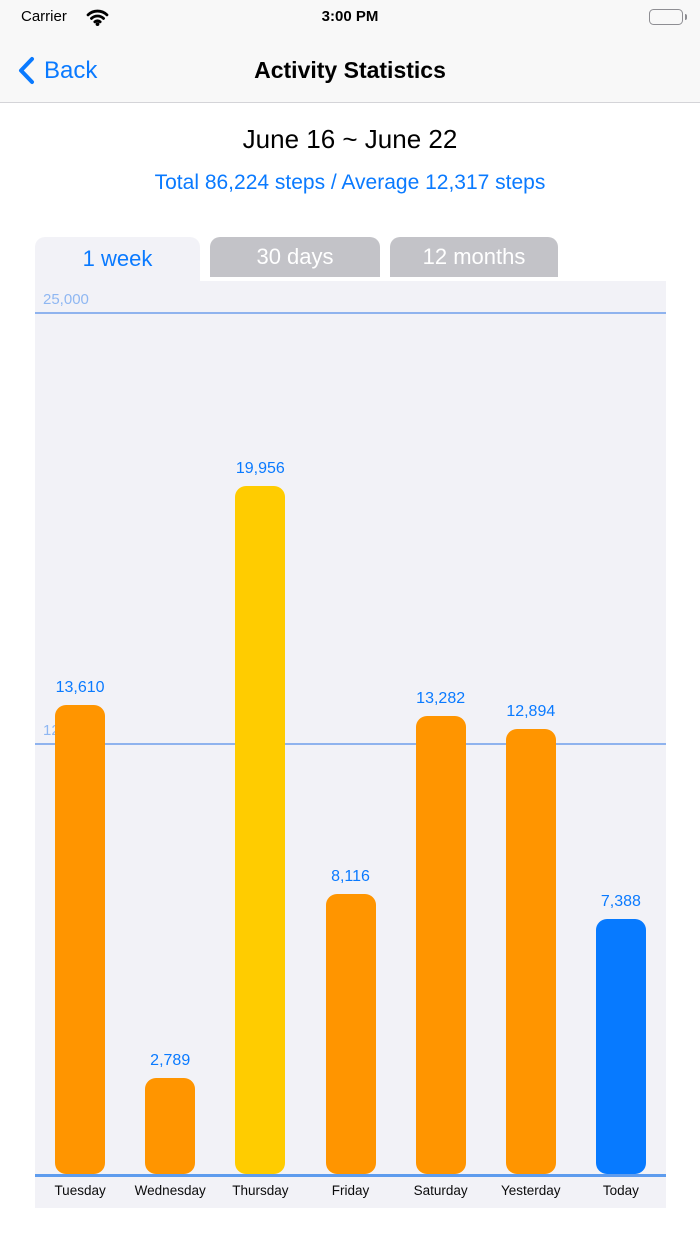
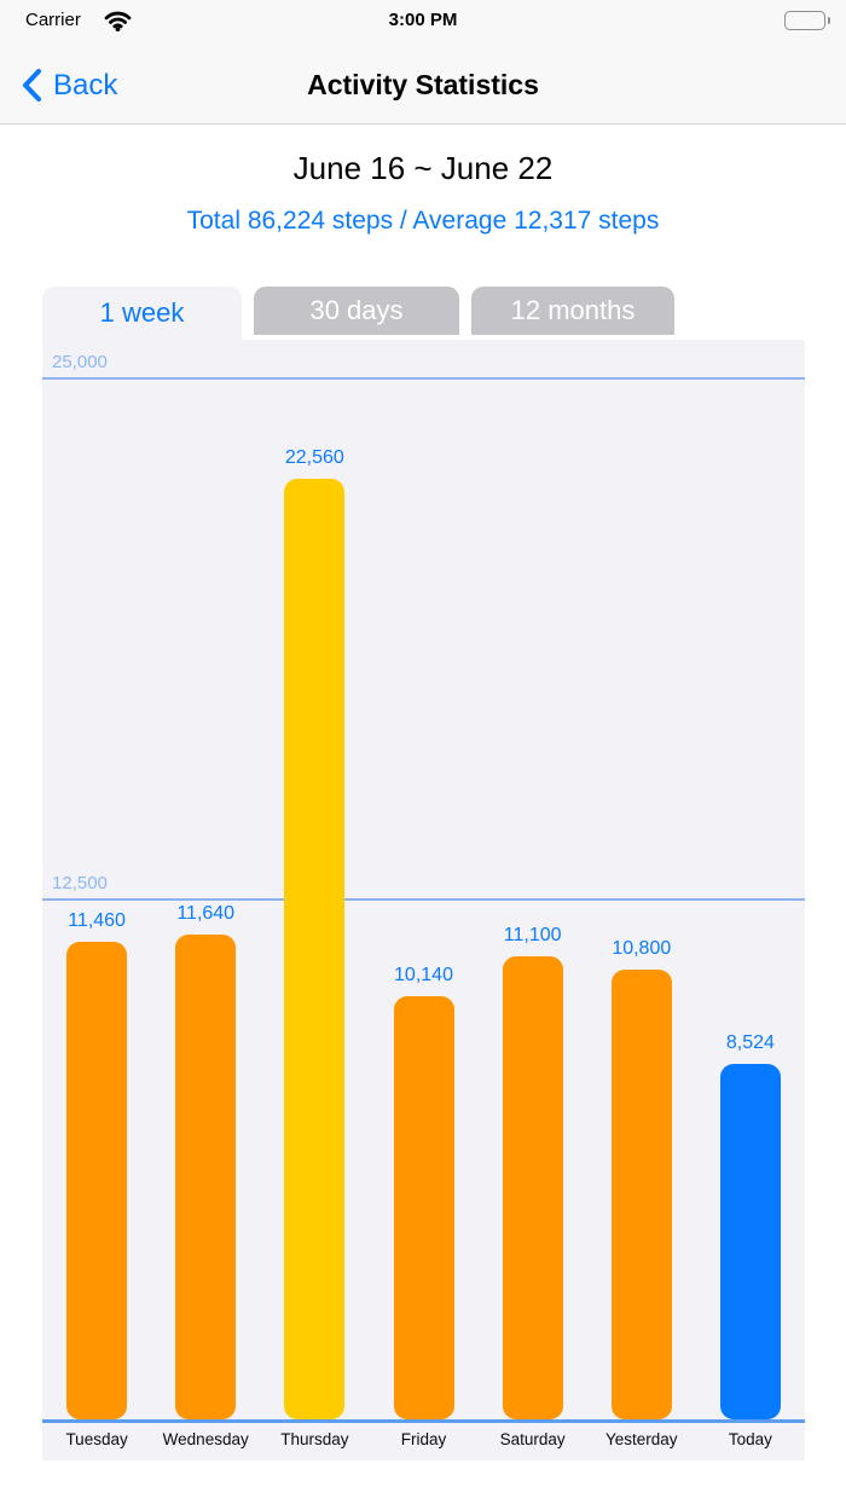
Tuesday: 13,610 -> 11,460
Wednesday: 2,789 -> 11,640
Thursday: 19,956 -> 22,560
Friday: 8,116 -> 10,140
Saturday: 13,282 -> 11,100
Yesterday: 12,894 -> 10,800
Today: 7,388 -> 8,524
